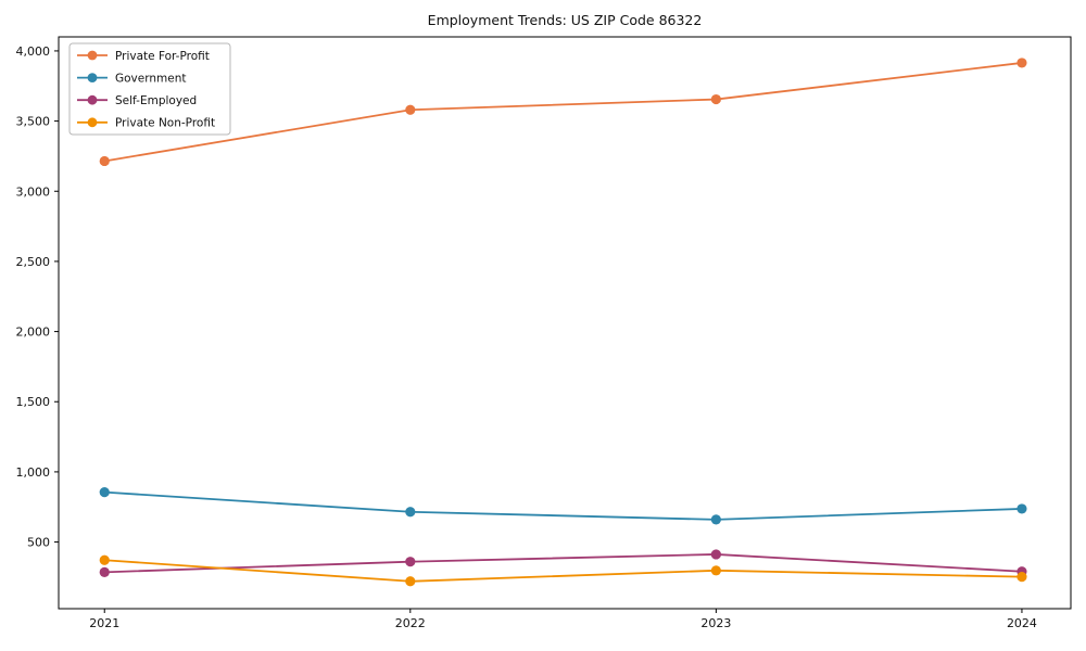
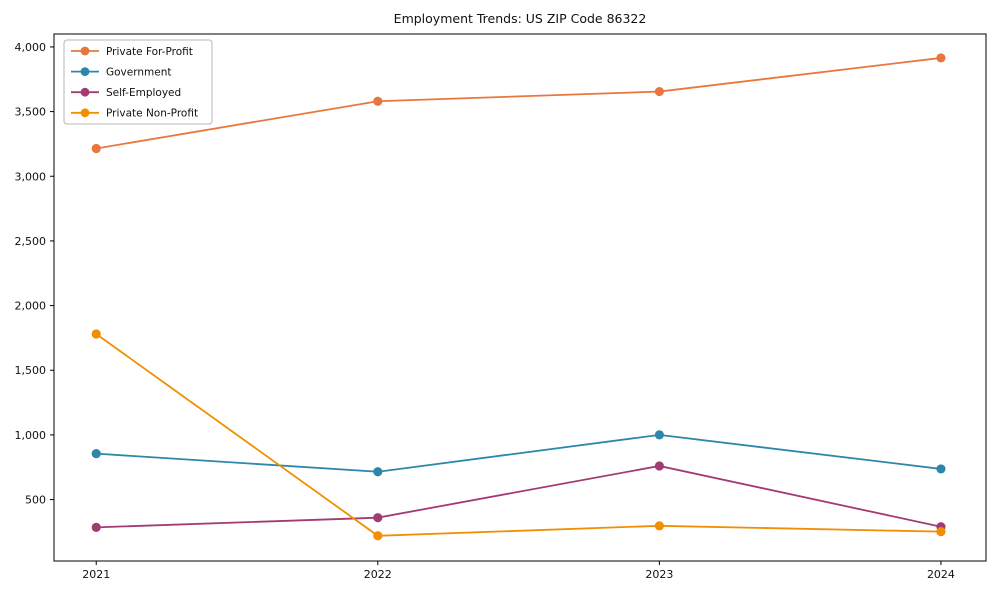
Private Non-Profit/2021: 370 -> 1780
Government/2023: 660 -> 1000
Self-Employed/2023: 410 -> 760
